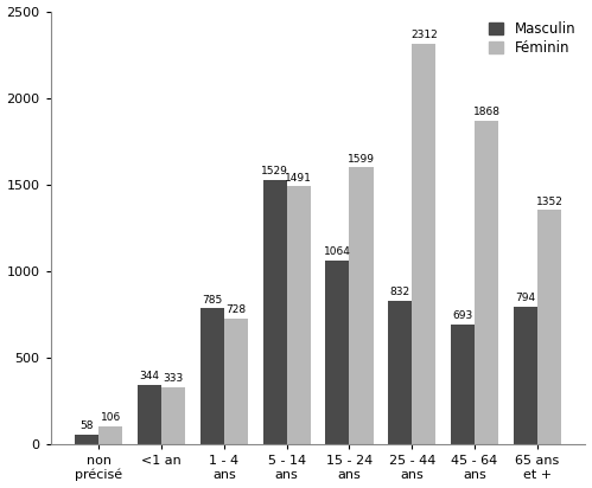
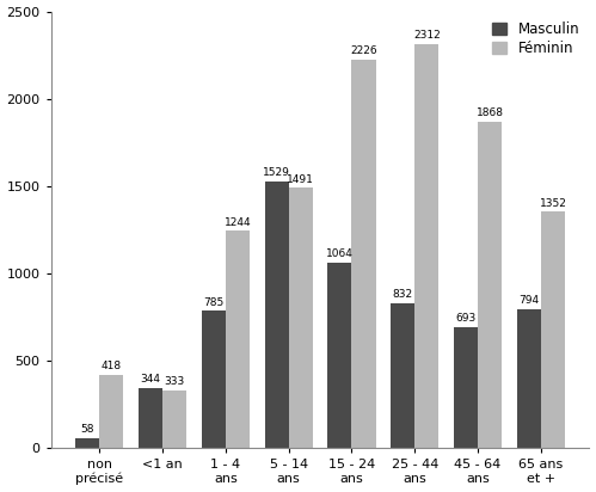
Féminin/non précisé: 106 -> 418
Féminin/1 - 4 ans: 728 -> 1244
Féminin/15 - 24 ans: 1599 -> 2226
